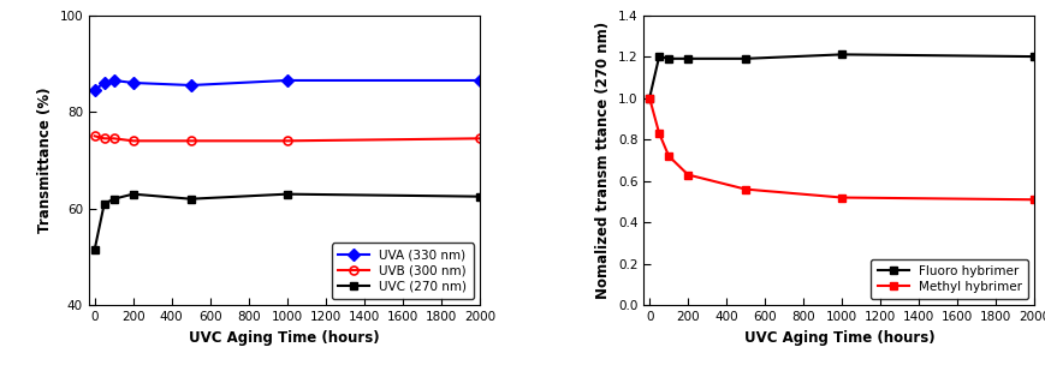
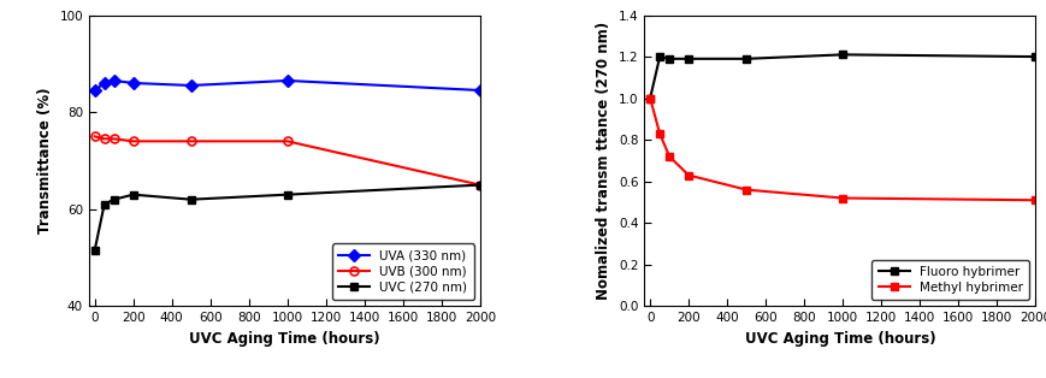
UVA (330 nm)/2000: 86.5 -> 84.5
UVB (300 nm)/2000: 74.5 -> 65.0
UVC (270 nm)/2000: 62.5 -> 65.0
